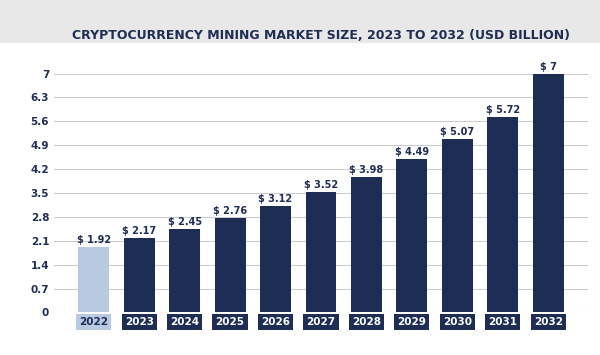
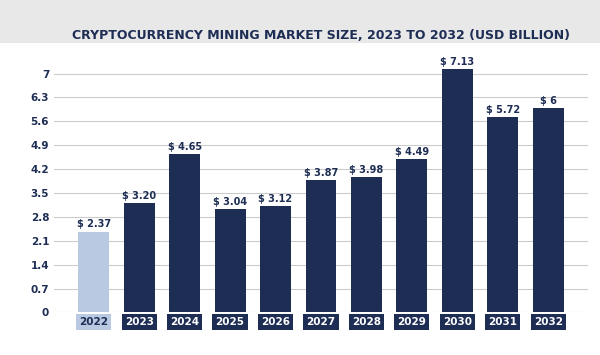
2022: 1.92 -> 2.37
2023: 2.17 -> 3.20
2024: 2.45 -> 4.65
2025: 2.76 -> 3.04
2027: 3.52 -> 3.87
2030: 5.07 -> 7.13
2032: 7 -> 6
